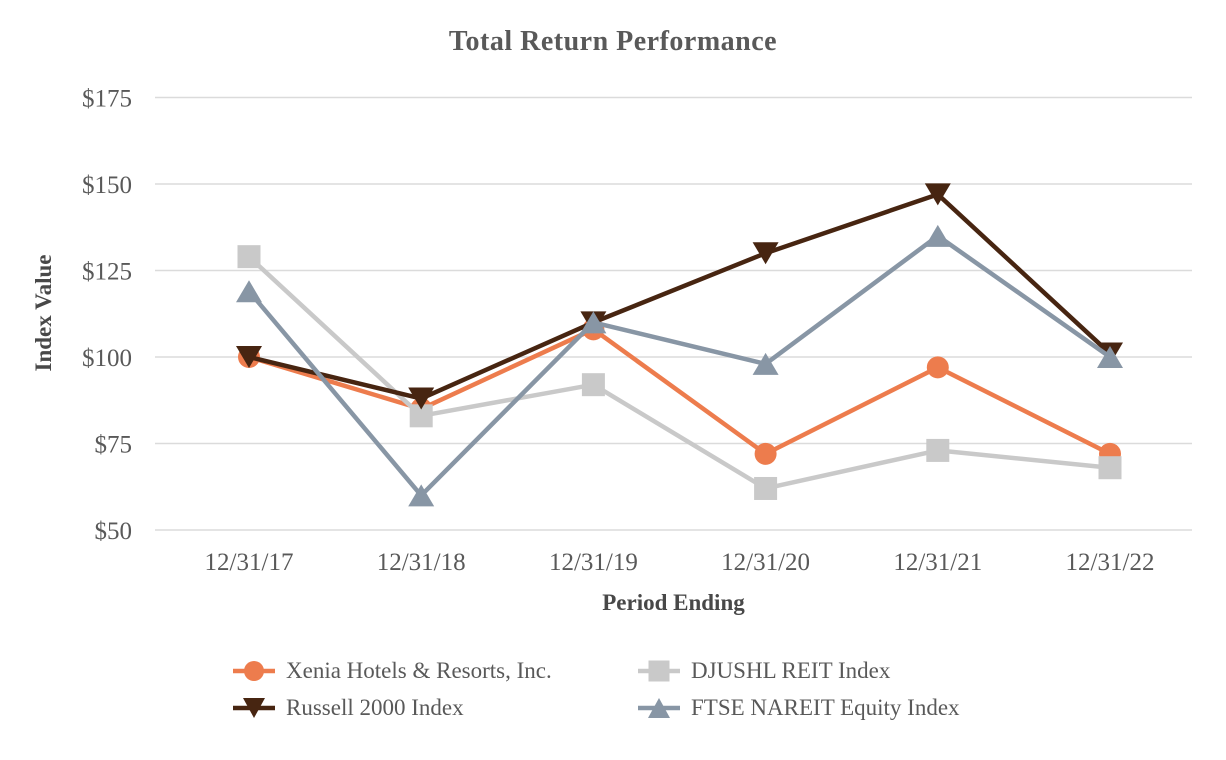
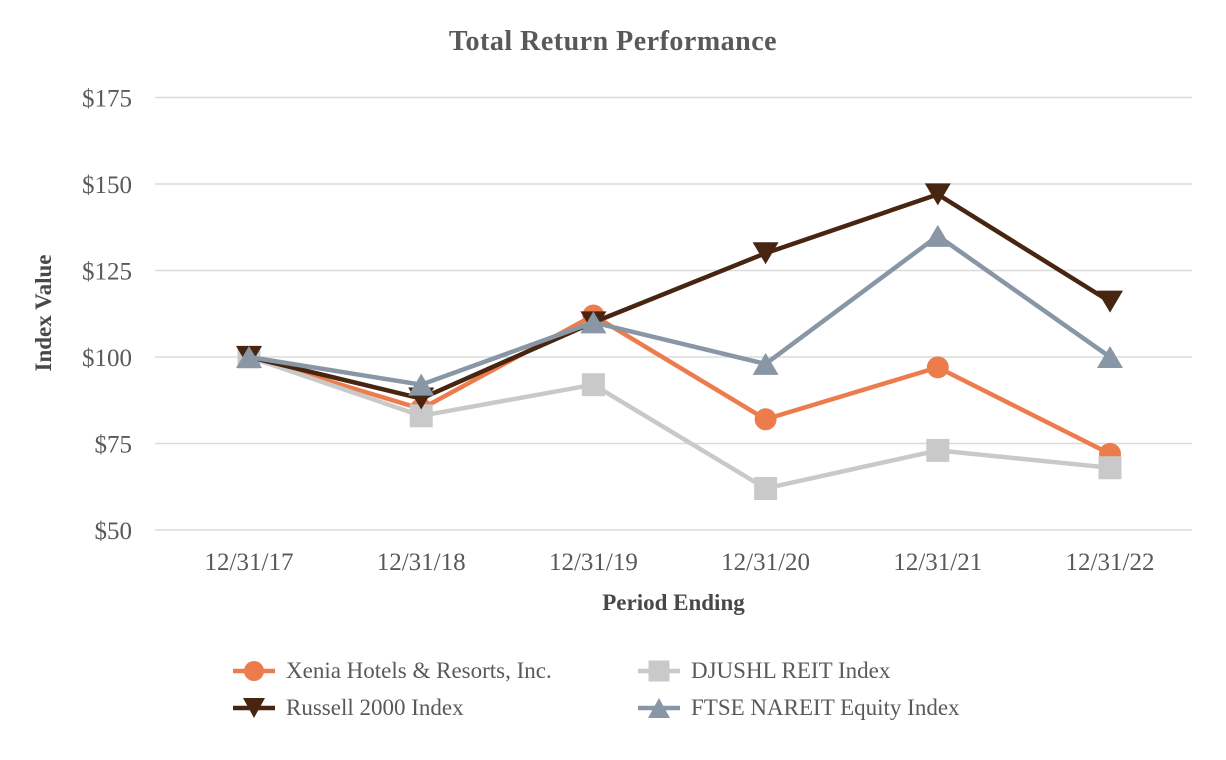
DJUSHL REIT Index/12/31/17: $129 -> $100
FTSE NAREIT Equity Index/12/31/17: $119 -> $100
FTSE NAREIT Equity Index/12/31/18: $60 -> $92
Xenia Hotels & Resorts, Inc./12/31/19: $108 -> $112
Xenia Hotels & Resorts, Inc./12/31/20: $72 -> $82
Russell 2000 Index/12/31/22: $101 -> $116
